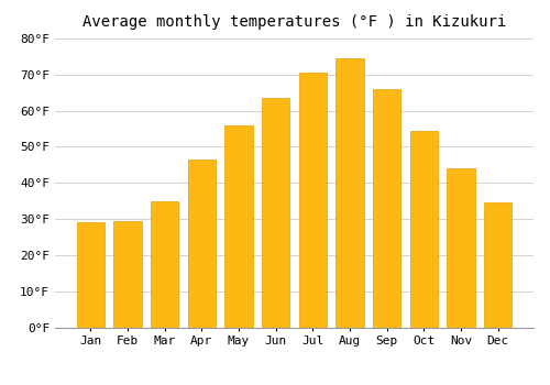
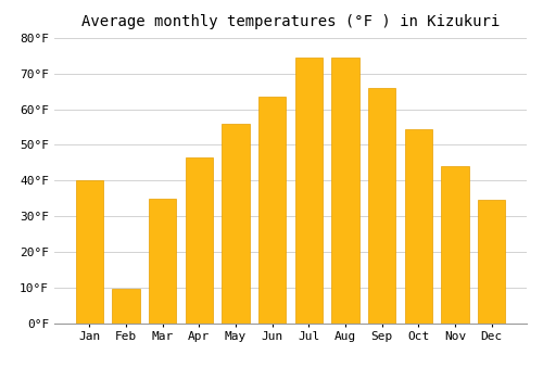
Jan: 29.0°F -> 40.0°F
Feb: 29.5°F -> 9.5°F
Jul: 70.5°F -> 74.5°F
